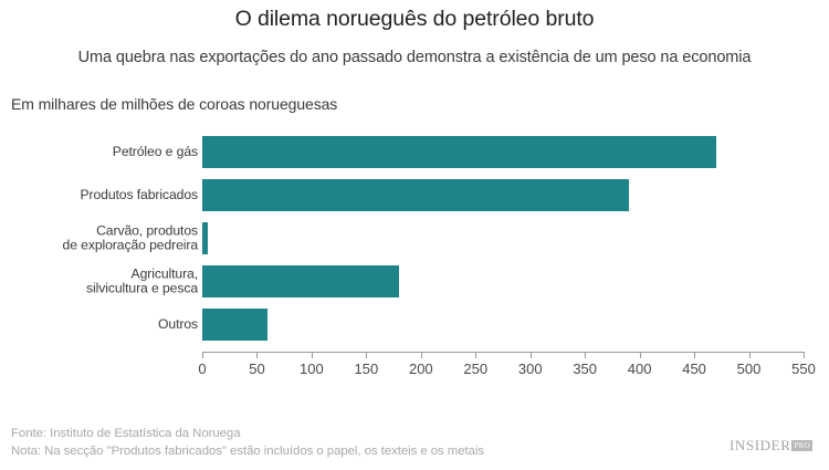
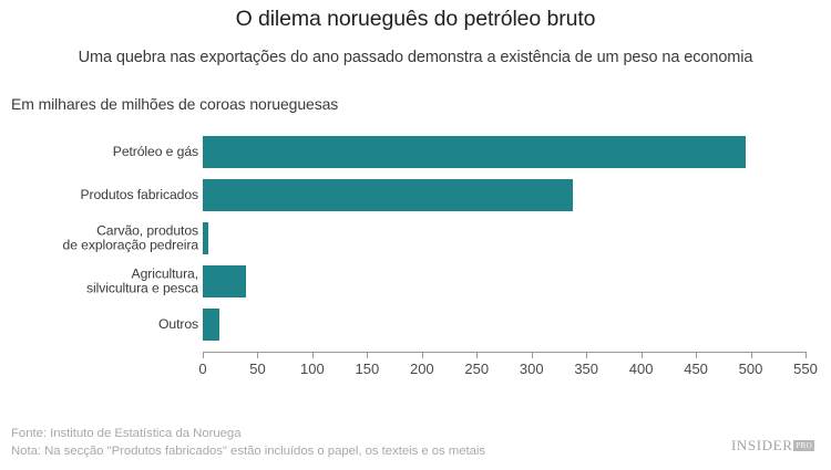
Petróleo e gás: 470 -> 500
Produtos fabricados: 390 -> 340
Agricultura, silvicultura e pesca: 180 -> 40
Outros: 60 -> 20
